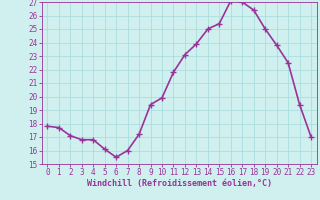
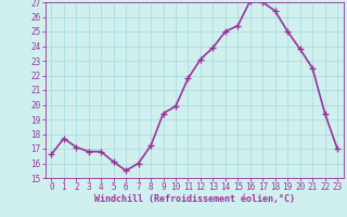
0: 17.8 -> 16.6
